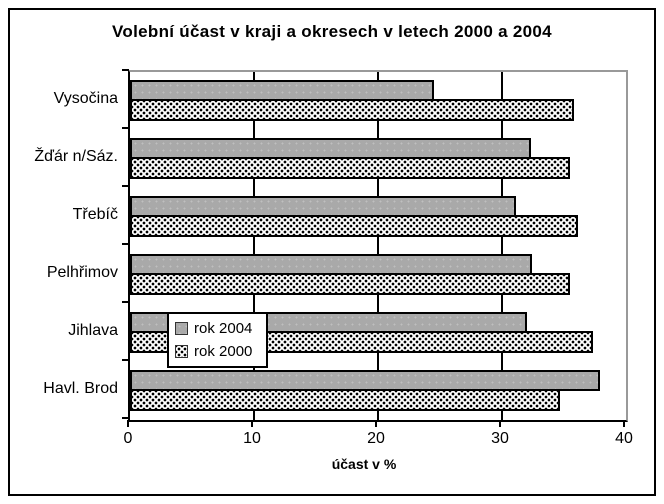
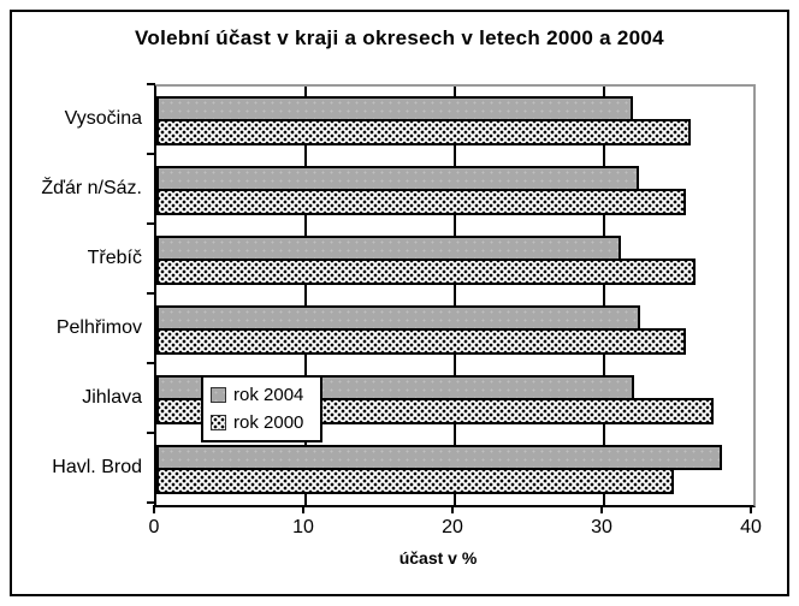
rok 2004/Vysočina: 24.5 -> 31.9
